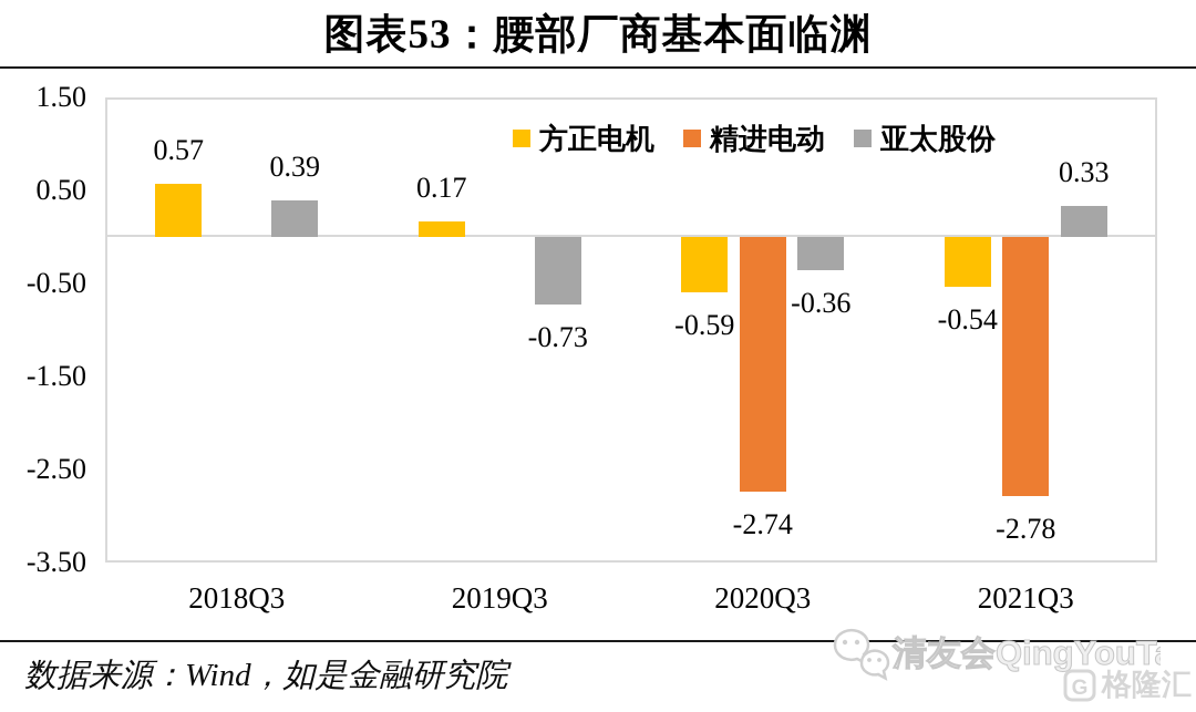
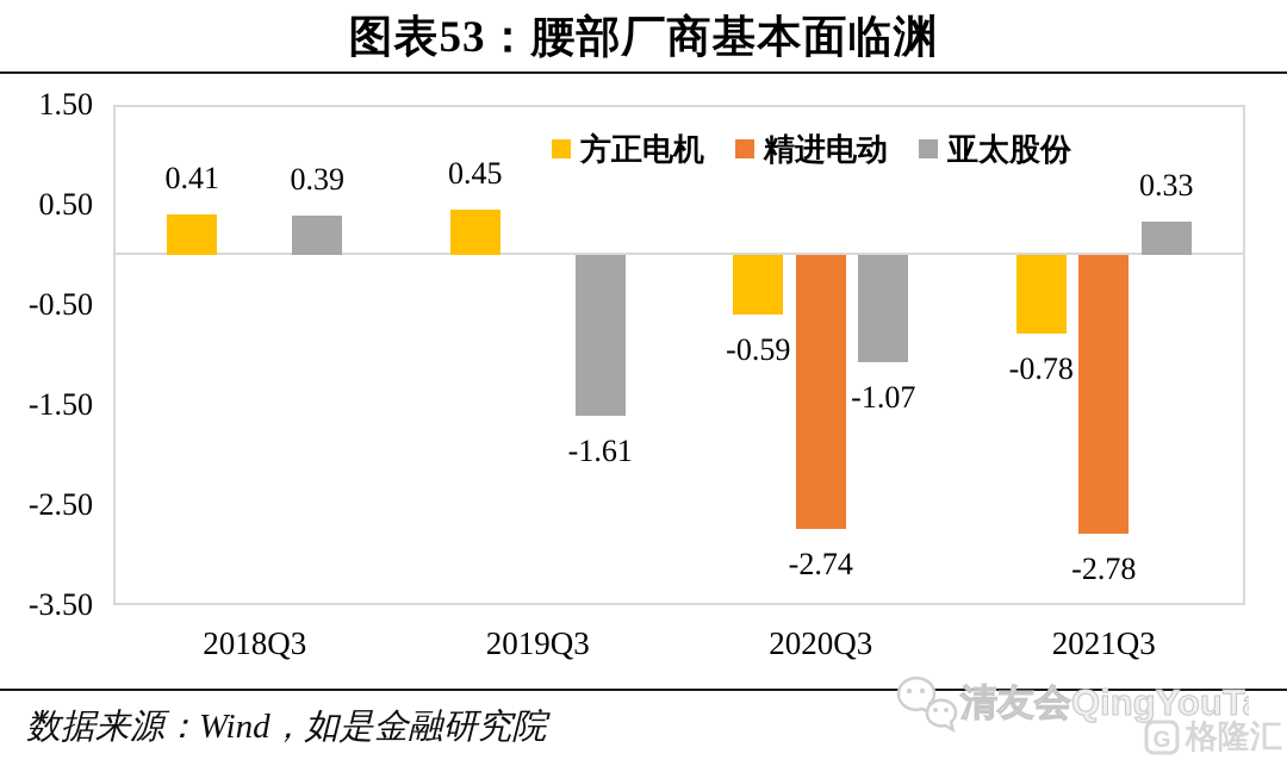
方正电机/2018Q3: 0.57 -> 0.41
方正电机/2019Q3: 0.17 -> 0.45
亚太股份/2019Q3: -0.73 -> -1.61
亚太股份/2020Q3: -0.36 -> -1.07
方正电机/2021Q3: -0.54 -> -0.78
